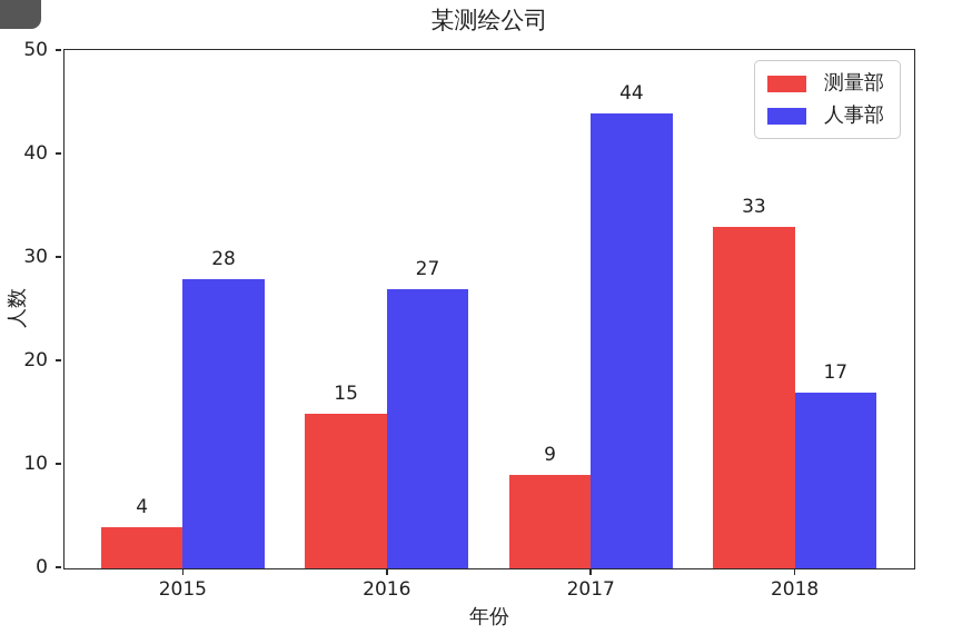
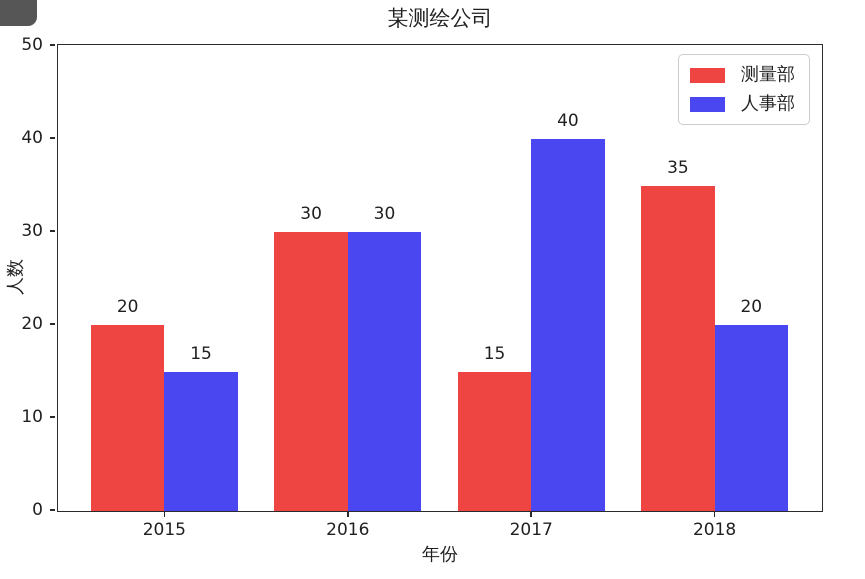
测量部/2015: 4 -> 20
人事部/2015: 28 -> 15
测量部/2016: 15 -> 30
人事部/2016: 27 -> 30
测量部/2017: 9 -> 15
人事部/2017: 44 -> 40
测量部/2018: 33 -> 35
人事部/2018: 17 -> 20
